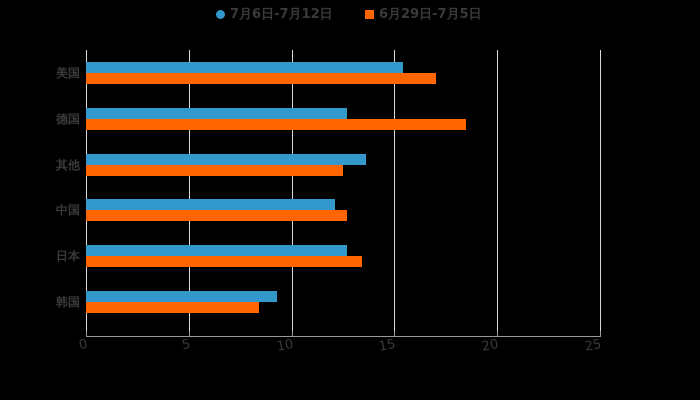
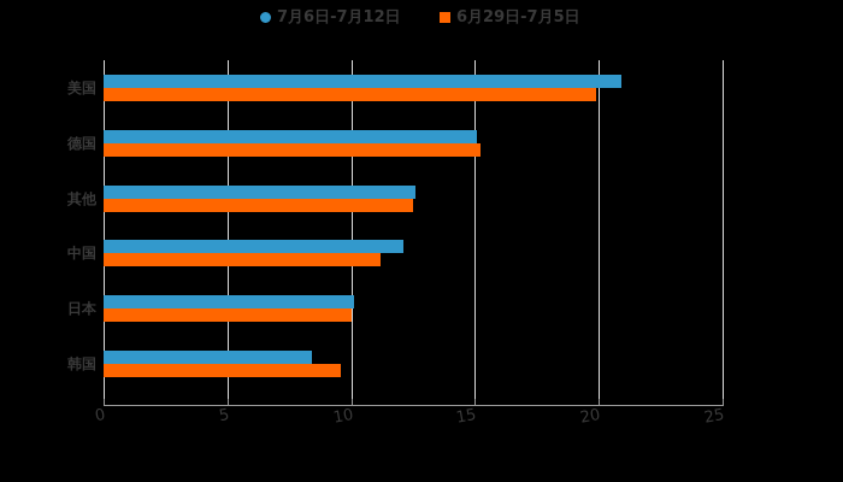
7月6日-7月12日/美国: 15.4 -> 20.9
6月29日-7月5日/美国: 17.0 -> 19.9
7月6日-7月12日/德国: 12.7 -> 15.1
6月29日-7月5日/德国: 18.5 -> 15.2
7月6日-7月12日/其他: 13.6 -> 12.6
6月29日-7月5日/中国: 12.7 -> 11.2
7月6日-7月12日/日本: 12.7 -> 10.1
6月29日-7月5日/日本: 13.4 -> 10.0
7月6日-7月12日/韩国: 9.3 -> 8.4
6月29日-7月5日/韩国: 8.4 -> 9.6
